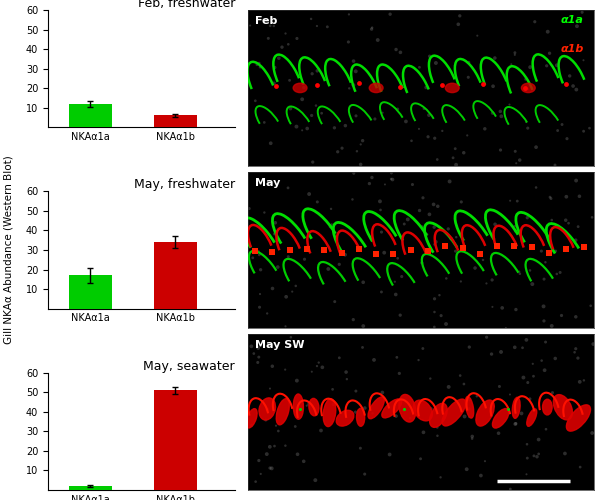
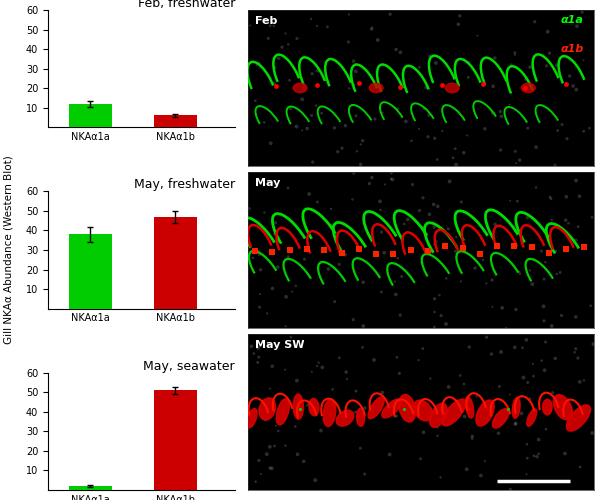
May, freshwater/NKAα1a: 17 -> 38
May, freshwater/NKAα1b: 34 -> 47
